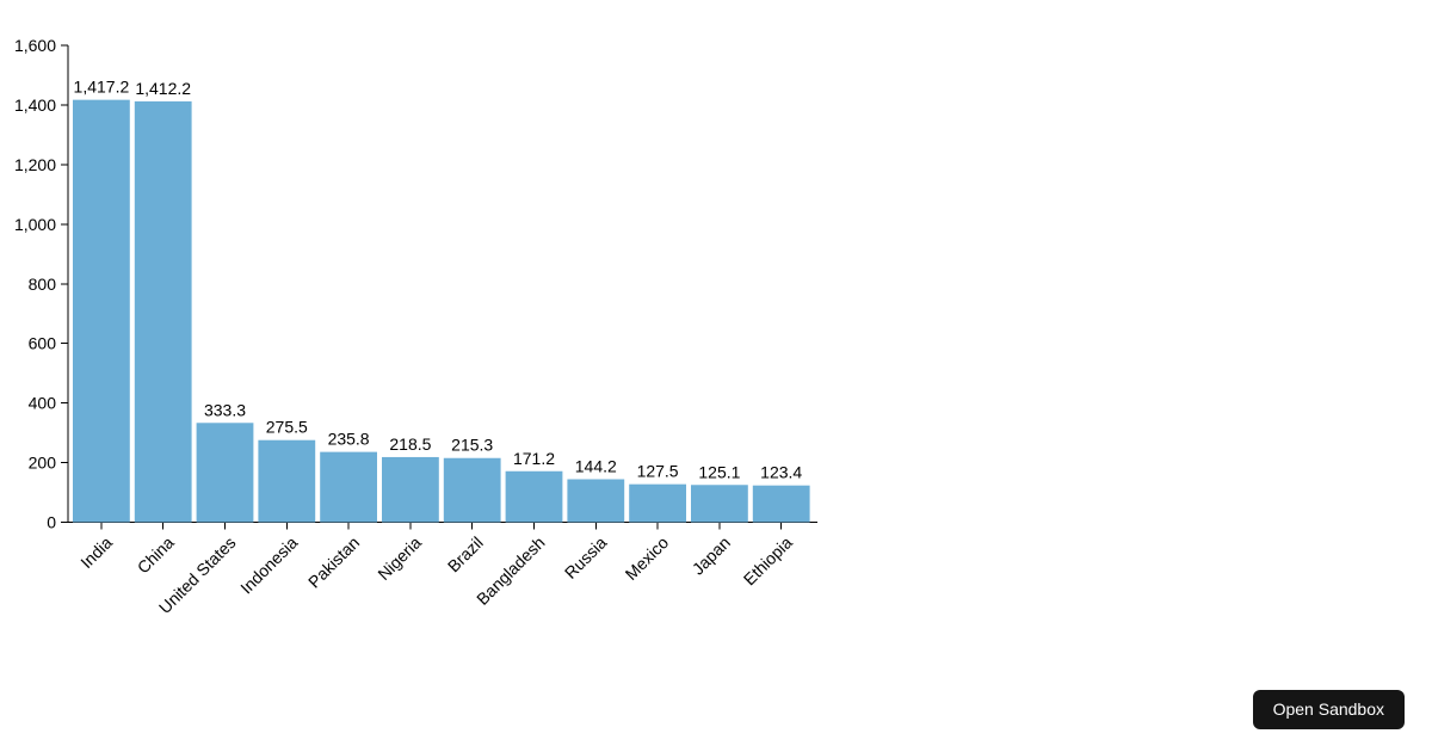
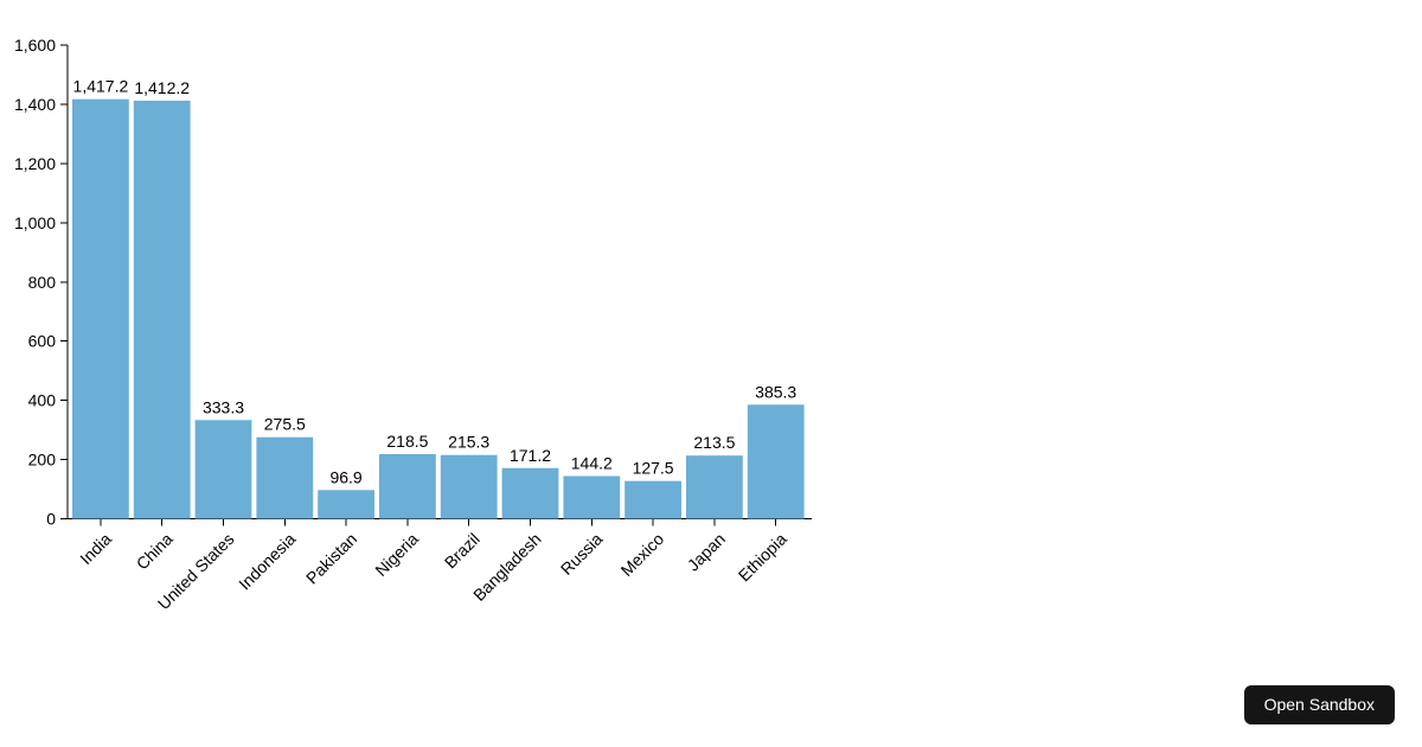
Pakistan: 235.8 -> 96.9
Japan: 125.1 -> 213.5
Ethiopia: 123.4 -> 385.3
